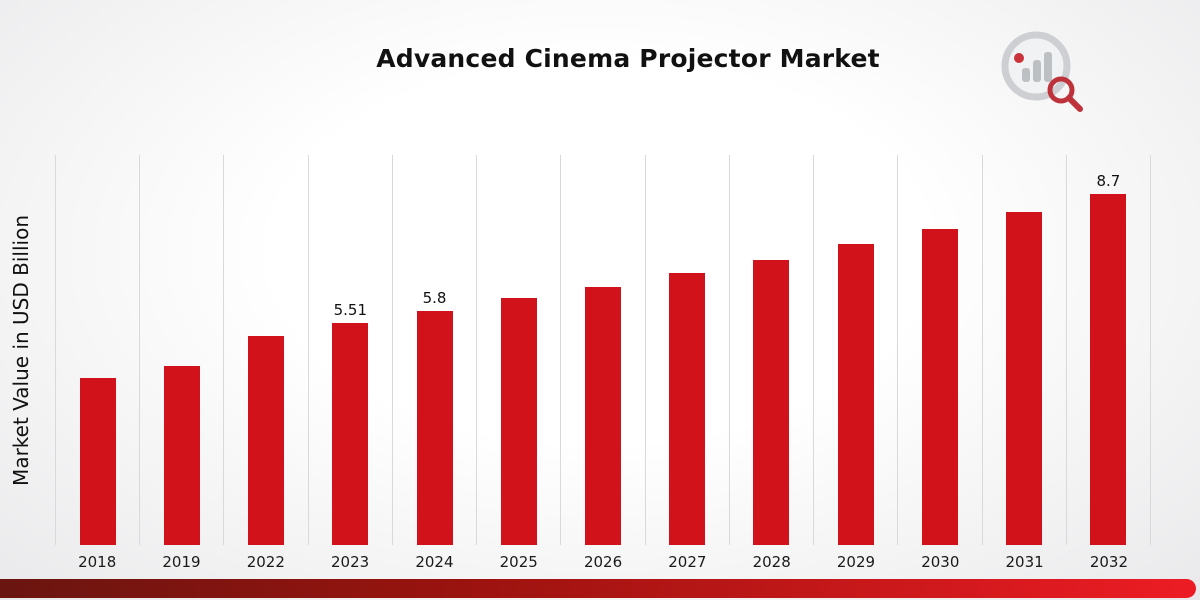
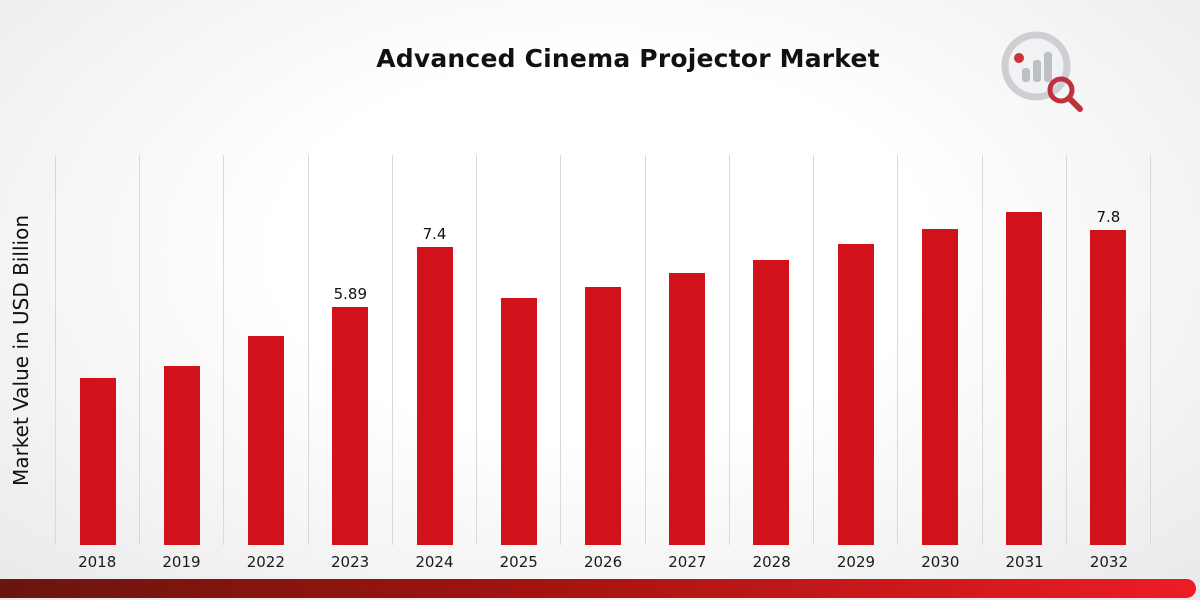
2023: 5.51 -> 5.89
2024: 5.8 -> 7.4
2032: 8.7 -> 7.8
